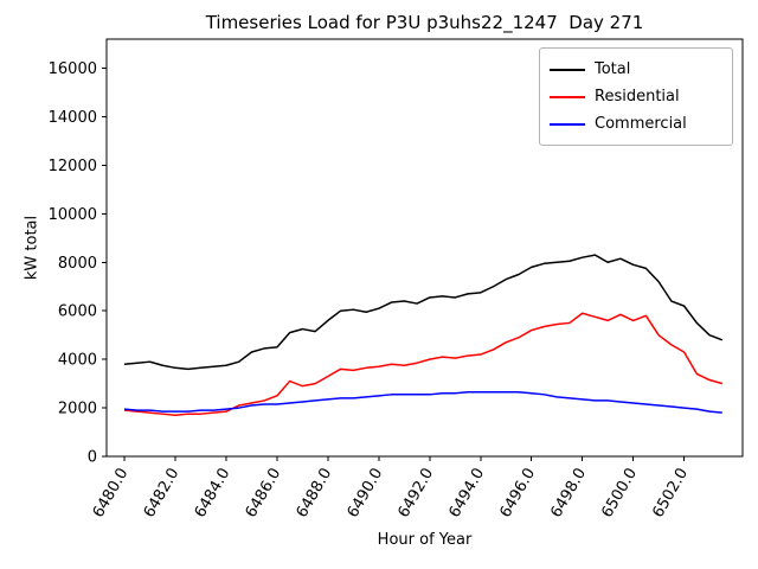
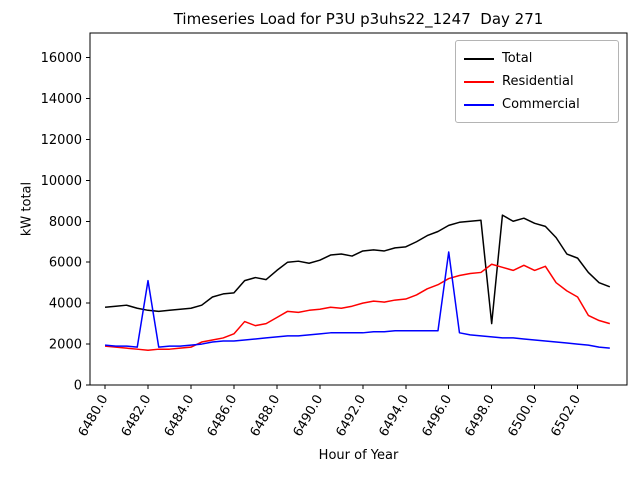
Commercial/6482.0: 1800 -> 5100
Commercial/6496.0: 2600 -> 6500
Total/6498.0: 8200 -> 3000
